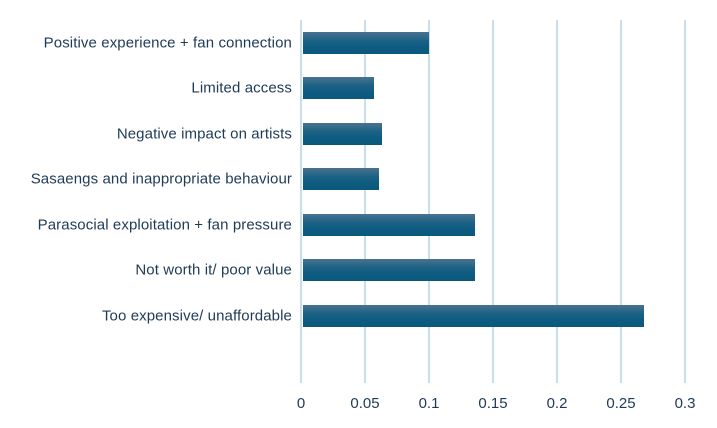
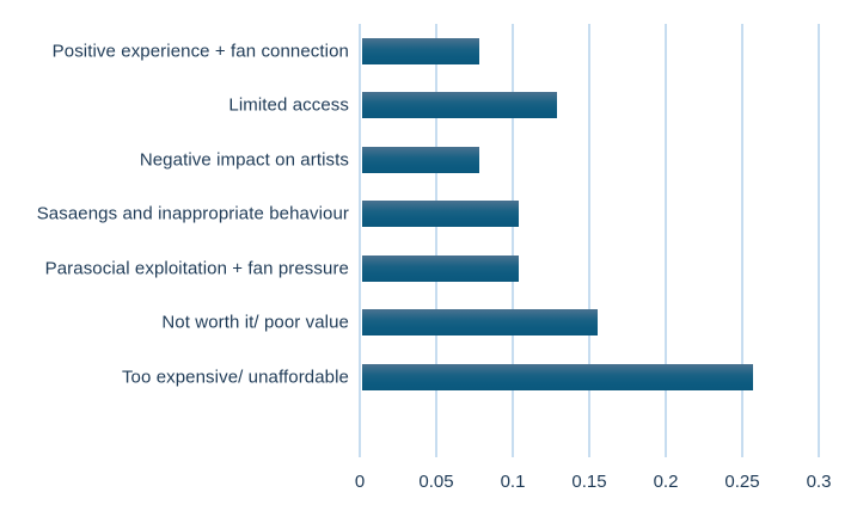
Positive experience + fan connection: 0.099 -> 0.077
Limited access: 0.056 -> 0.128
Negative impact on artists: 0.062 -> 0.077
Sasaengs and inappropriate behaviour: 0.060 -> 0.103
Parasocial exploitation + fan pressure: 0.135 -> 0.103
Not worth it/ poor value: 0.135 -> 0.154
Too expensive/ unaffordable: 0.267 -> 0.256
